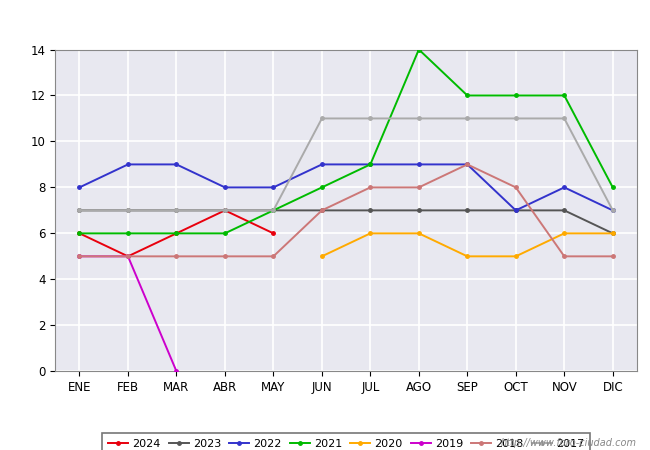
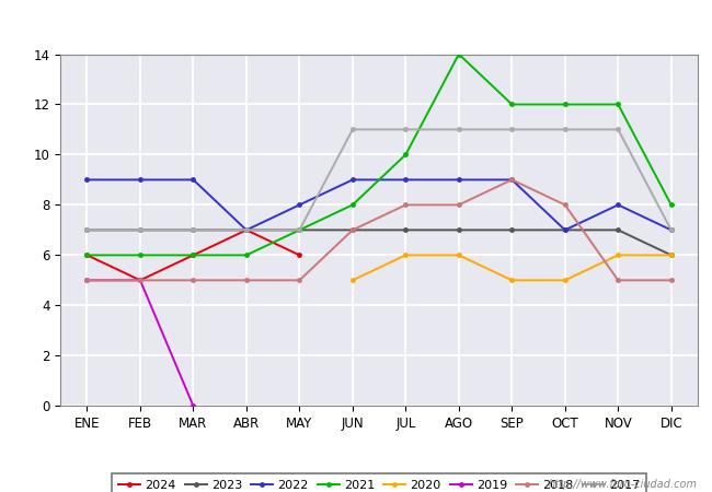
2022/ENE: 8 -> 9
2022/ABR: 8 -> 7
2021/JUL: 9 -> 10
